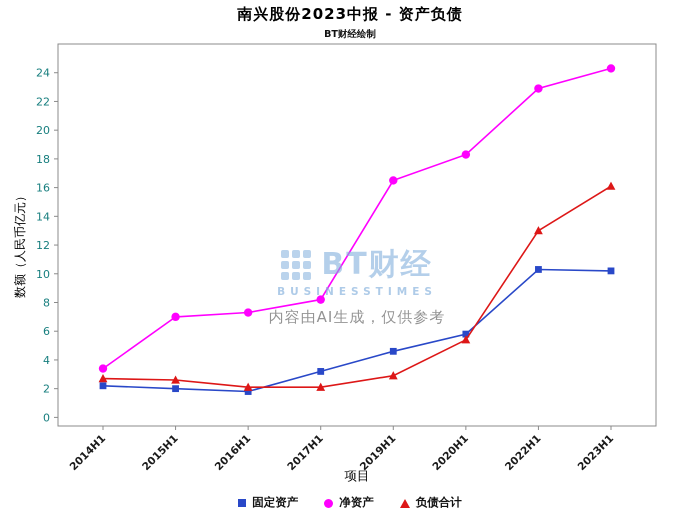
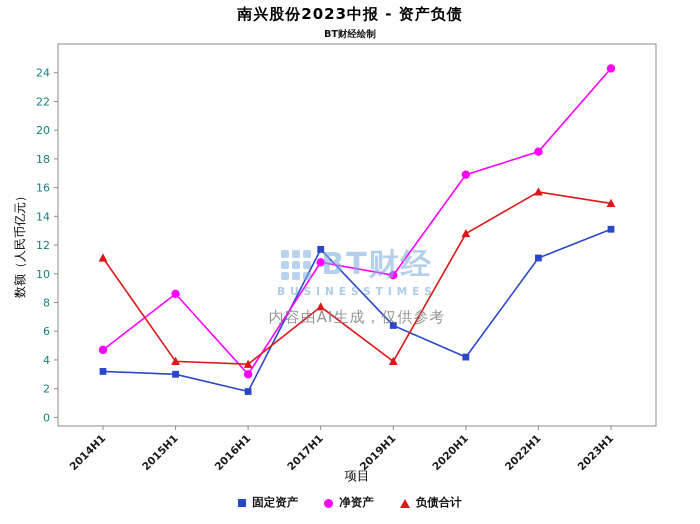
固定资产/2014H1: 2.2 -> 3.2
净资产/2014H1: 3.4 -> 4.7
负债合计/2014H1: 2.7 -> 11.1
固定资产/2015H1: 2.0 -> 3.0
净资产/2015H1: 7.0 -> 8.6
负债合计/2015H1: 2.6 -> 3.9
净资产/2016H1: 7.3 -> 3.0
负债合计/2016H1: 2.1 -> 3.7
固定资产/2017H1: 3.2 -> 11.7
净资产/2017H1: 8.2 -> 10.8
负债合计/2017H1: 2.1 -> 7.7
固定资产/2019H1: 4.6 -> 6.4
净资产/2019H1: 16.5 -> 9.9
负债合计/2019H1: 2.9 -> 3.9
固定资产/2020H1: 5.8 -> 4.2
净资产/2020H1: 18.3 -> 16.9
负债合计/2020H1: 5.4 -> 12.8
固定资产/2022H1: 10.3 -> 11.1
净资产/2022H1: 22.9 -> 18.5
负债合计/2022H1: 13.0 -> 15.7
固定资产/2023H1: 10.2 -> 13.1
负债合计/2023H1: 16.1 -> 14.9
